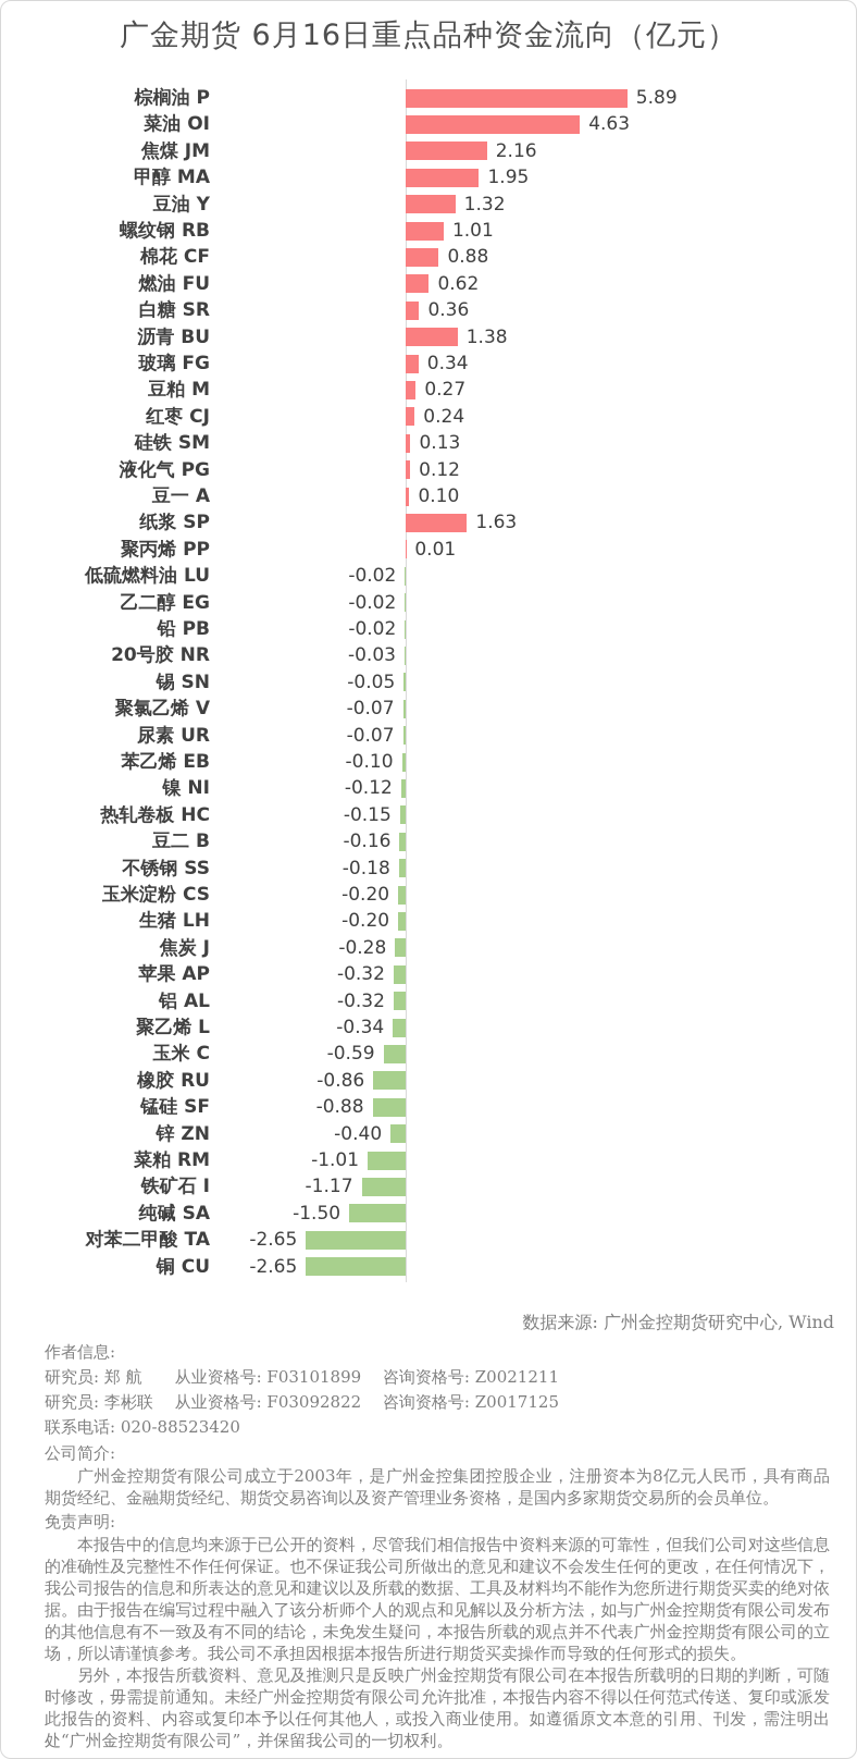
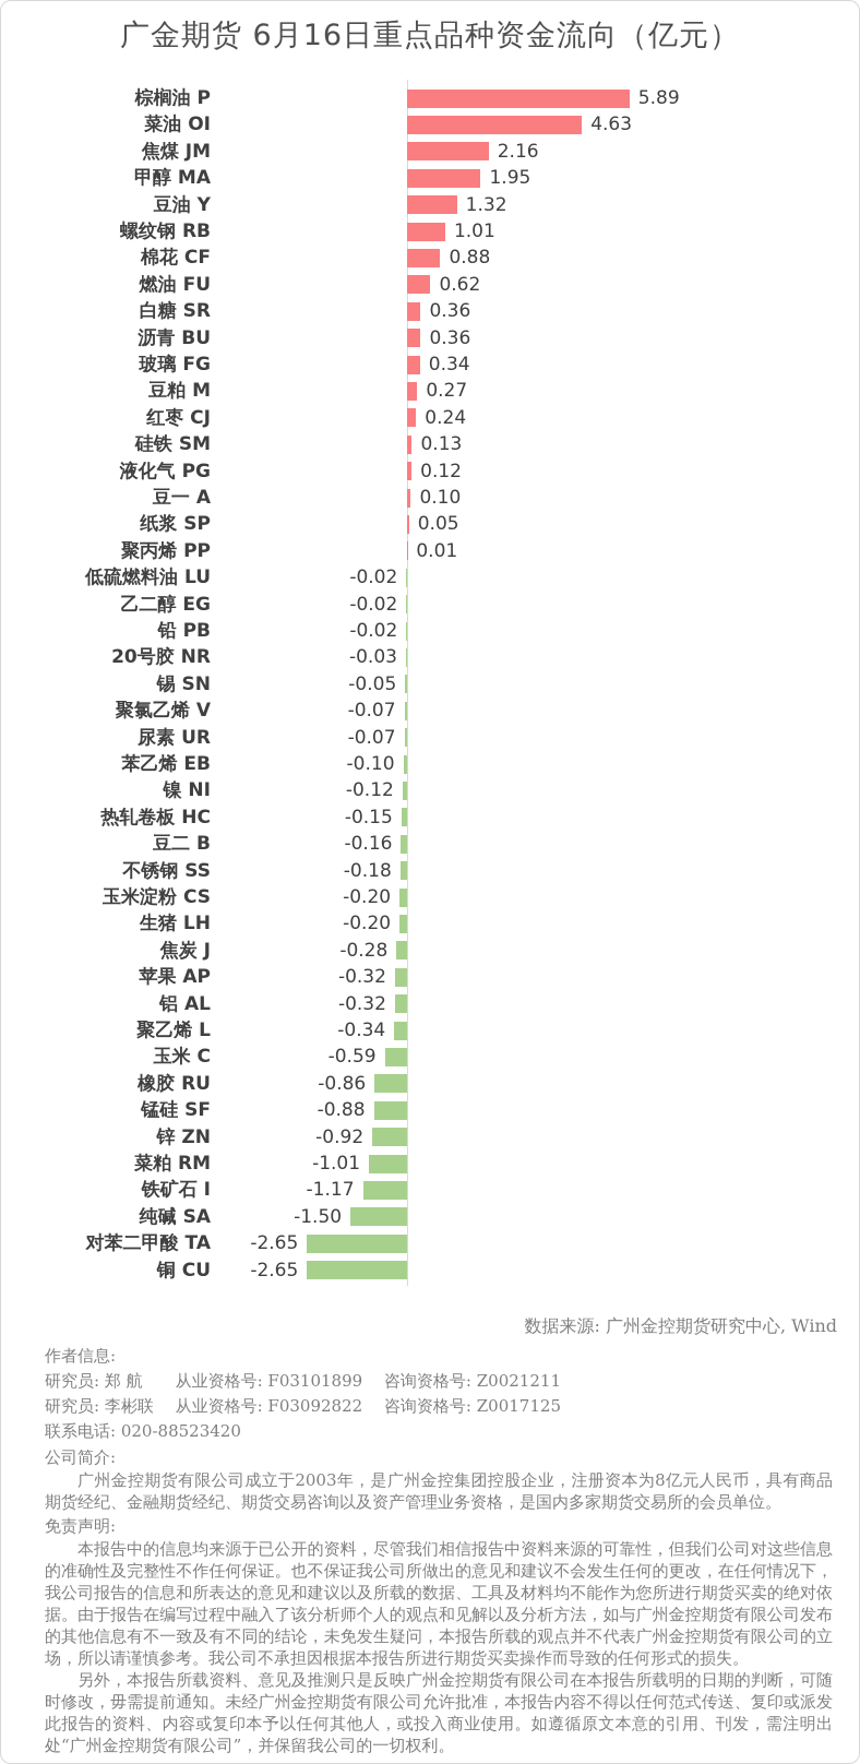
沥青 BU: 1.38 -> 0.36
纸浆 SP: 1.63 -> 0.05
锌 ZN: -0.40 -> -0.92
